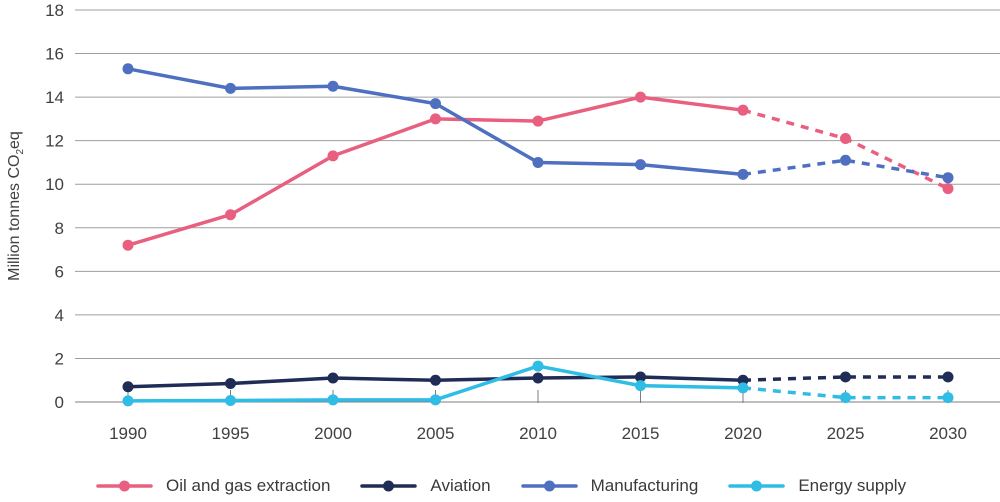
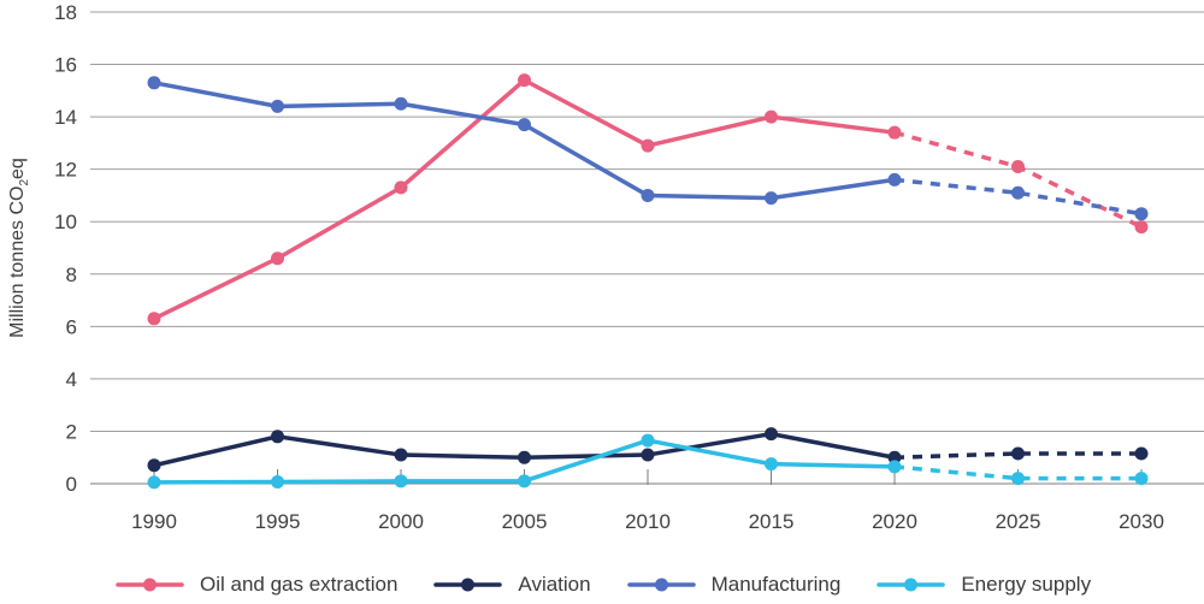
Oil and gas extraction/1990: 7.2 -> 6.3
Aviation/1995: 0.8 -> 1.8
Oil and gas extraction/2005: 13.0 -> 15.4
Aviation/2015: 1.1 -> 1.9
Manufacturing/2020: 10.4 -> 11.6
